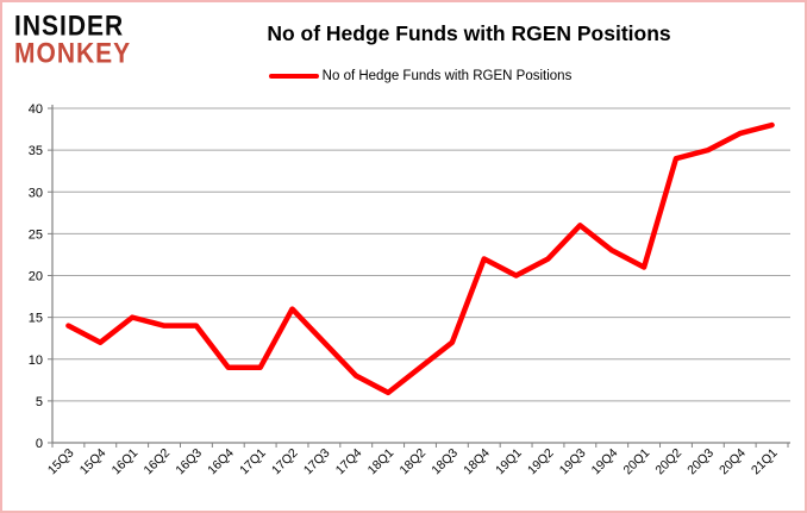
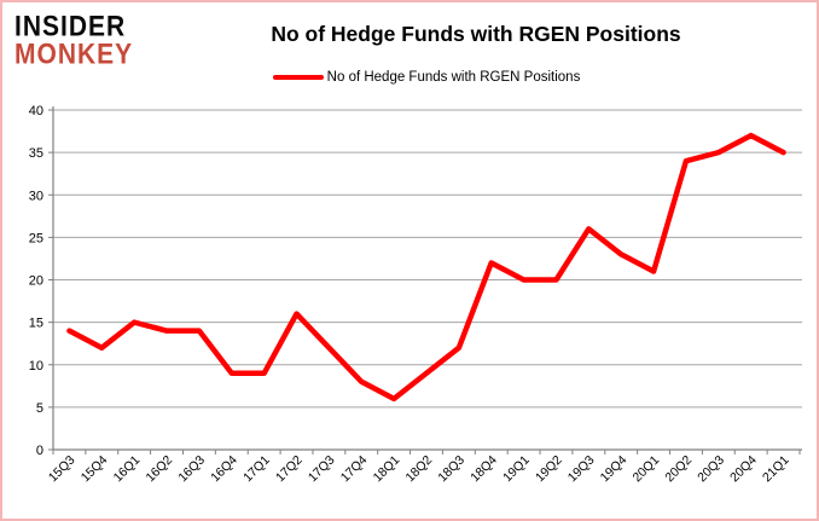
19Q2: 22 -> 20
21Q1: 38 -> 35
